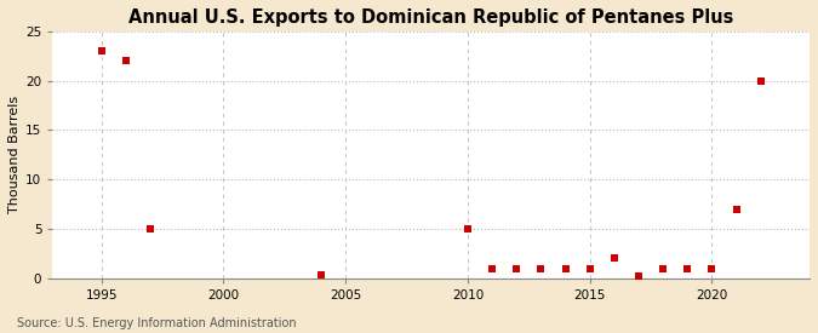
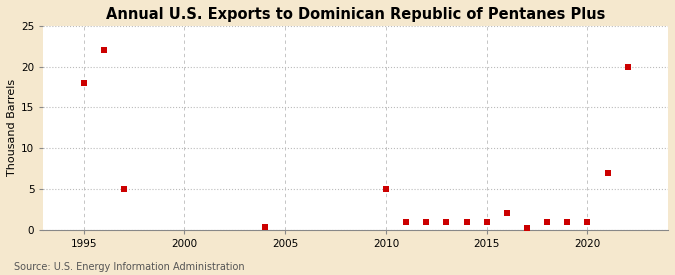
1995: 23.0 -> 18.0
